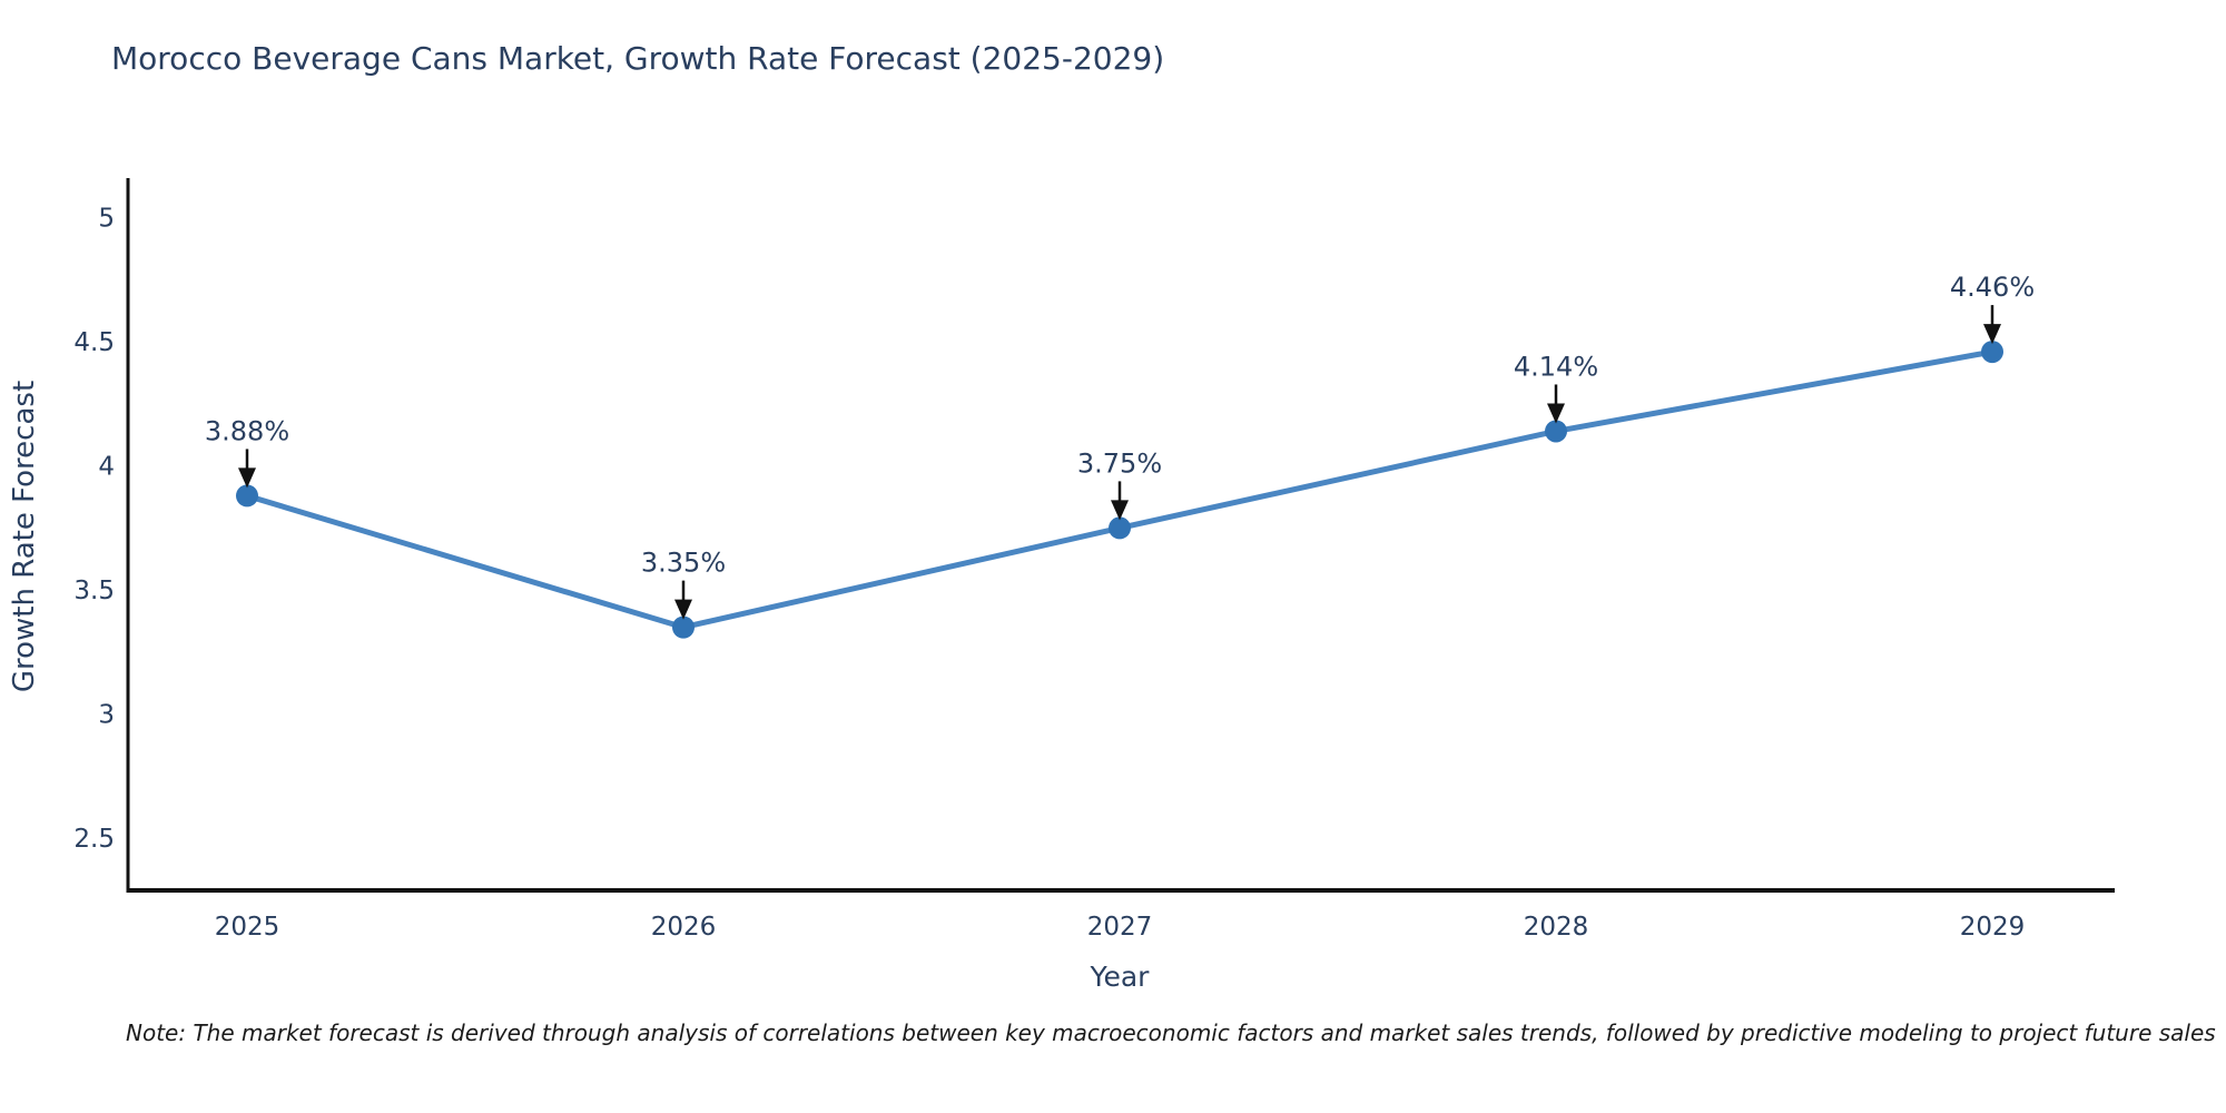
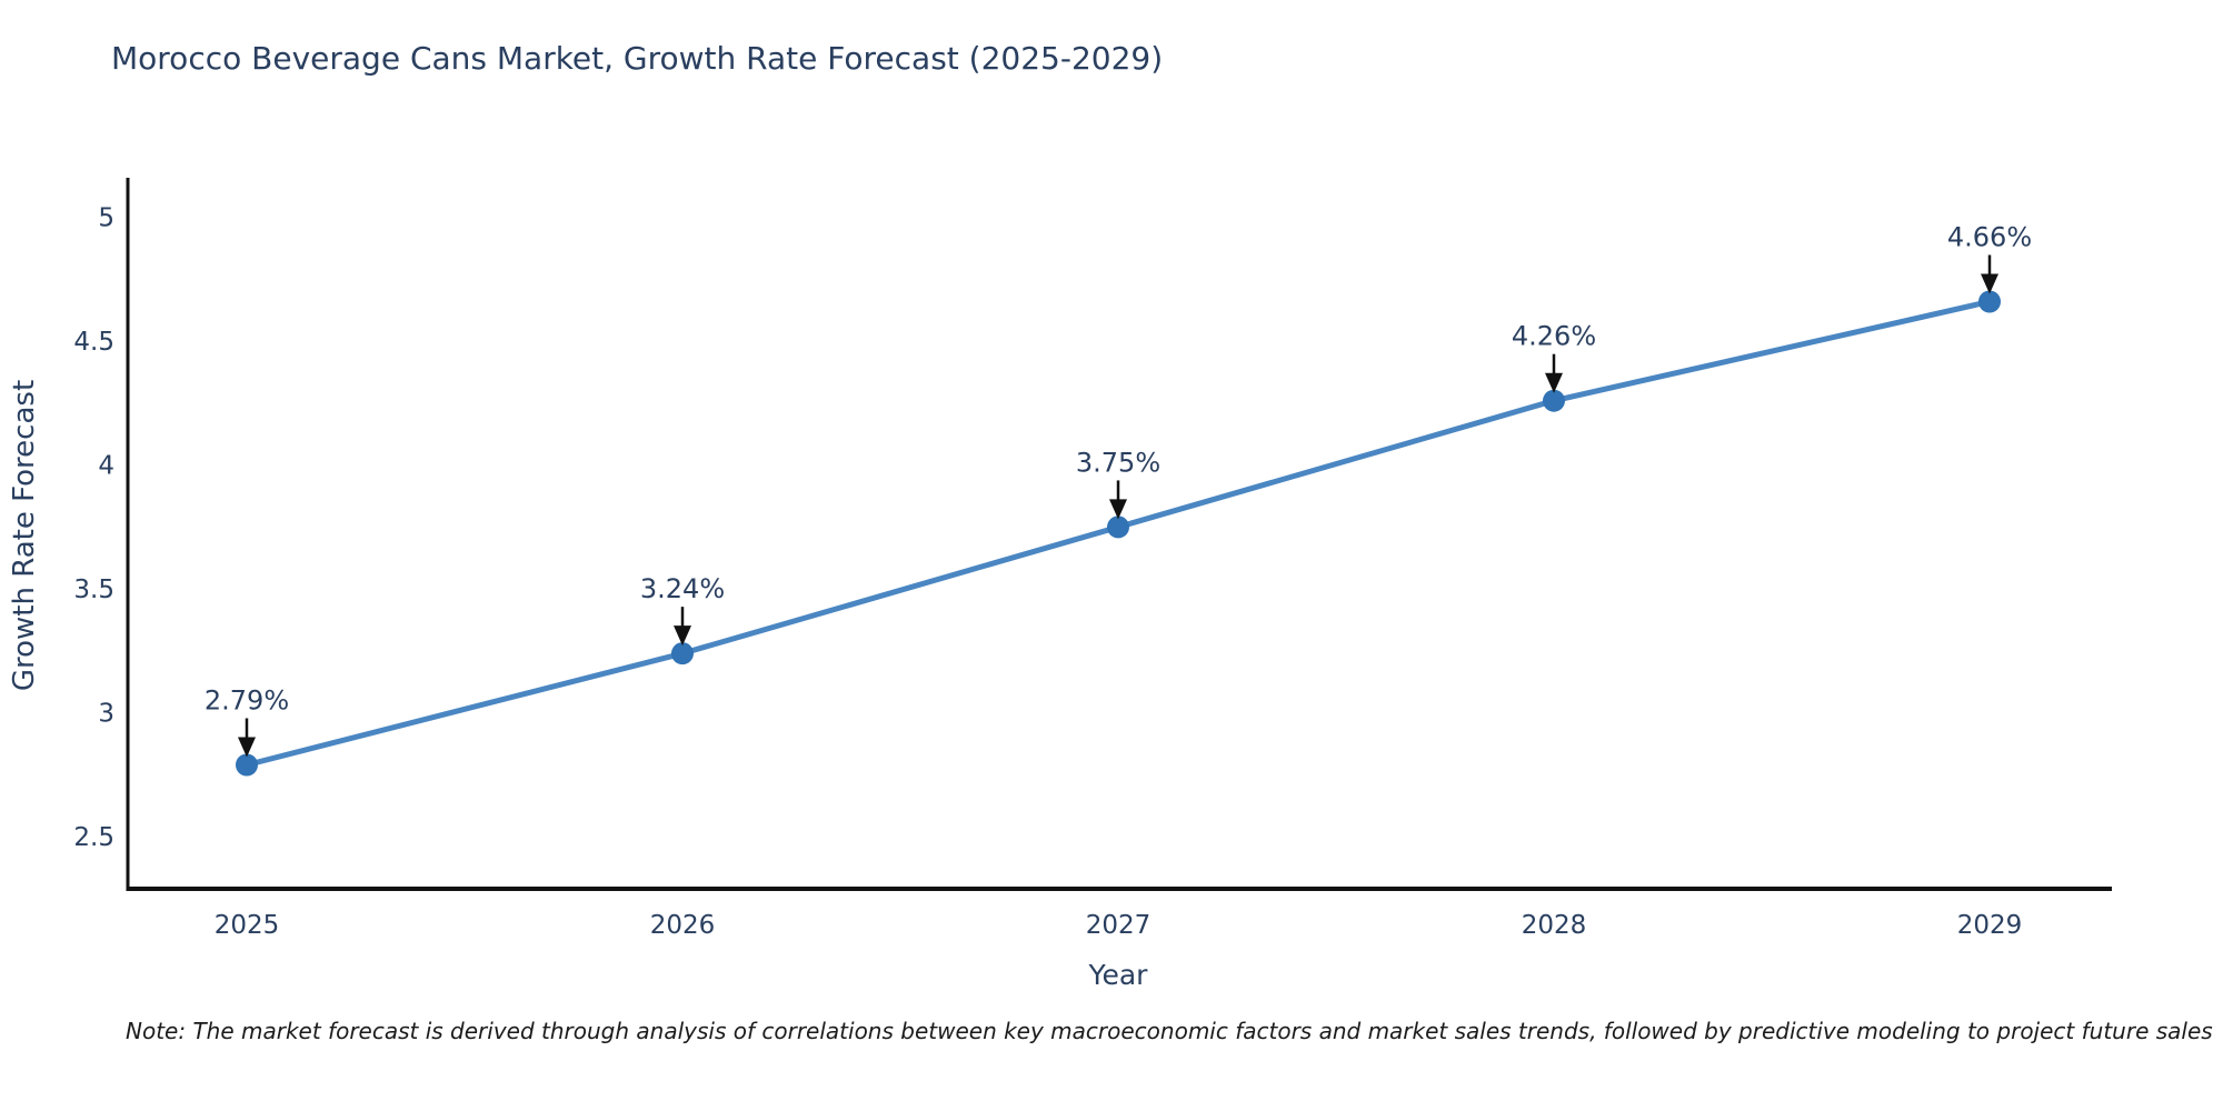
2025: 3.88% -> 2.79%
2026: 3.35% -> 3.24%
2028: 4.14% -> 4.26%
2029: 4.46% -> 4.66%
